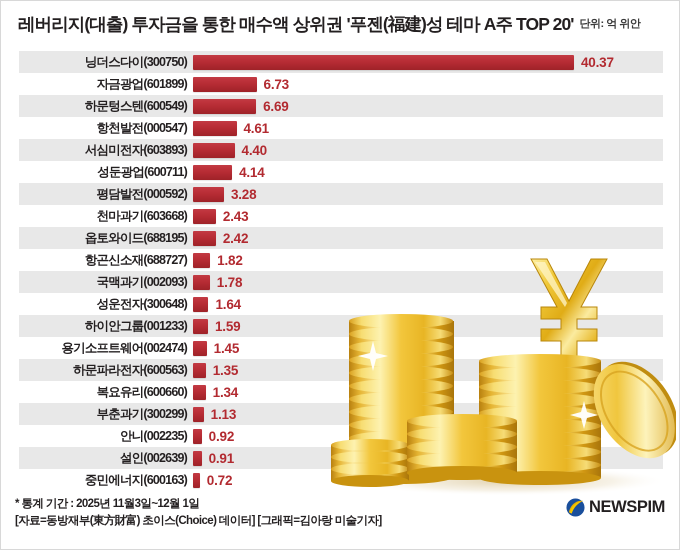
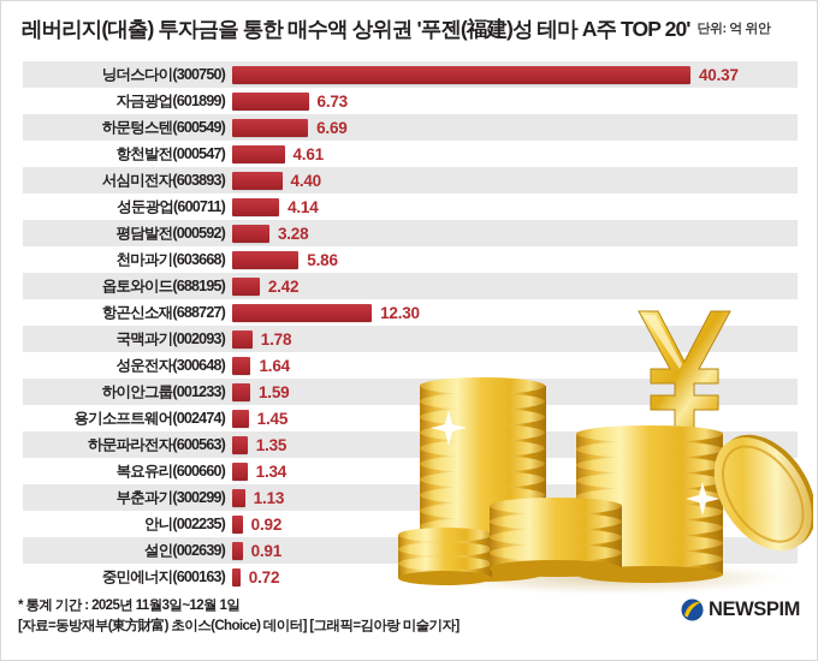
천마과기(603668): 2.43 -> 5.86
항곤신소재(688727): 1.82 -> 12.30
